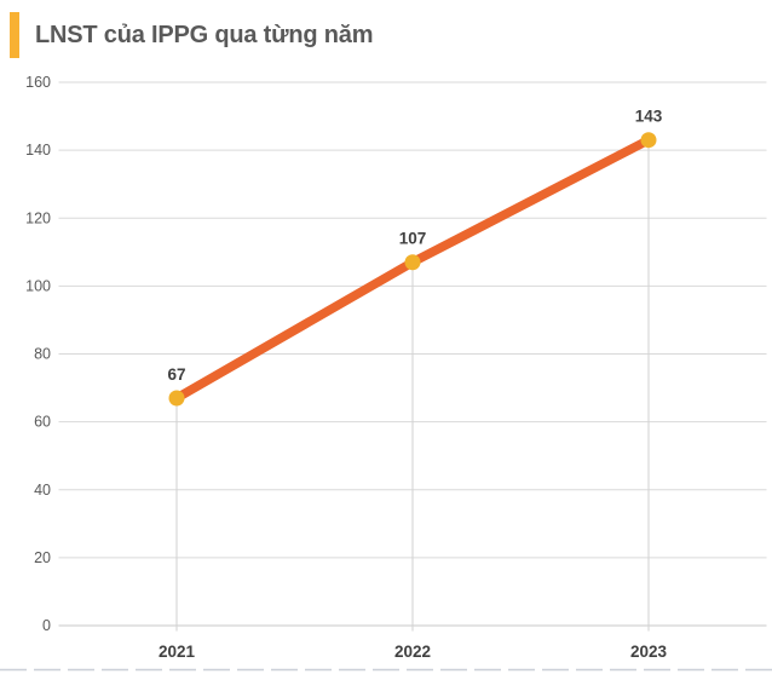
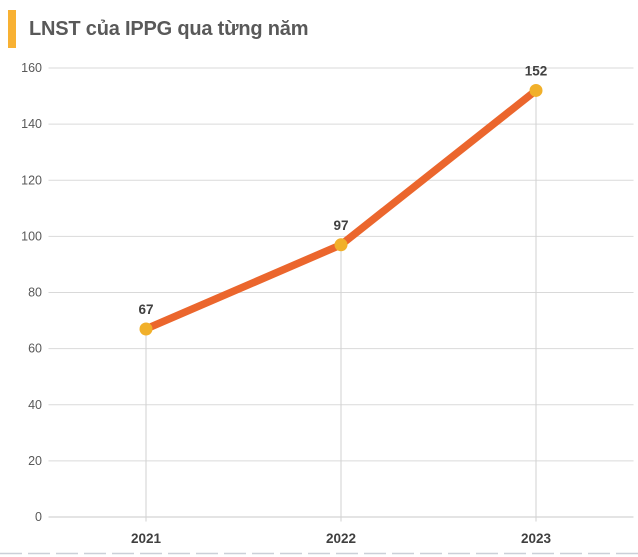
2022: 107 -> 97
2023: 143 -> 152
